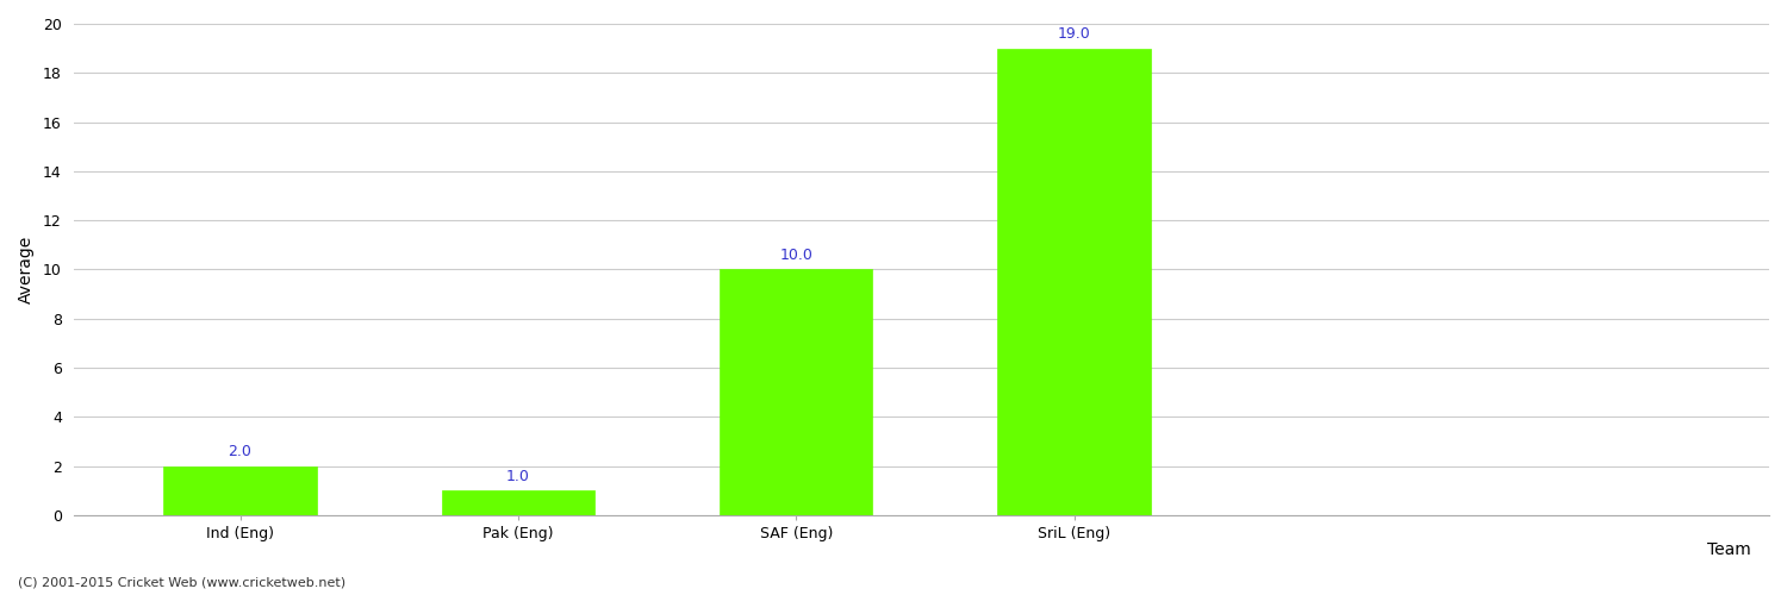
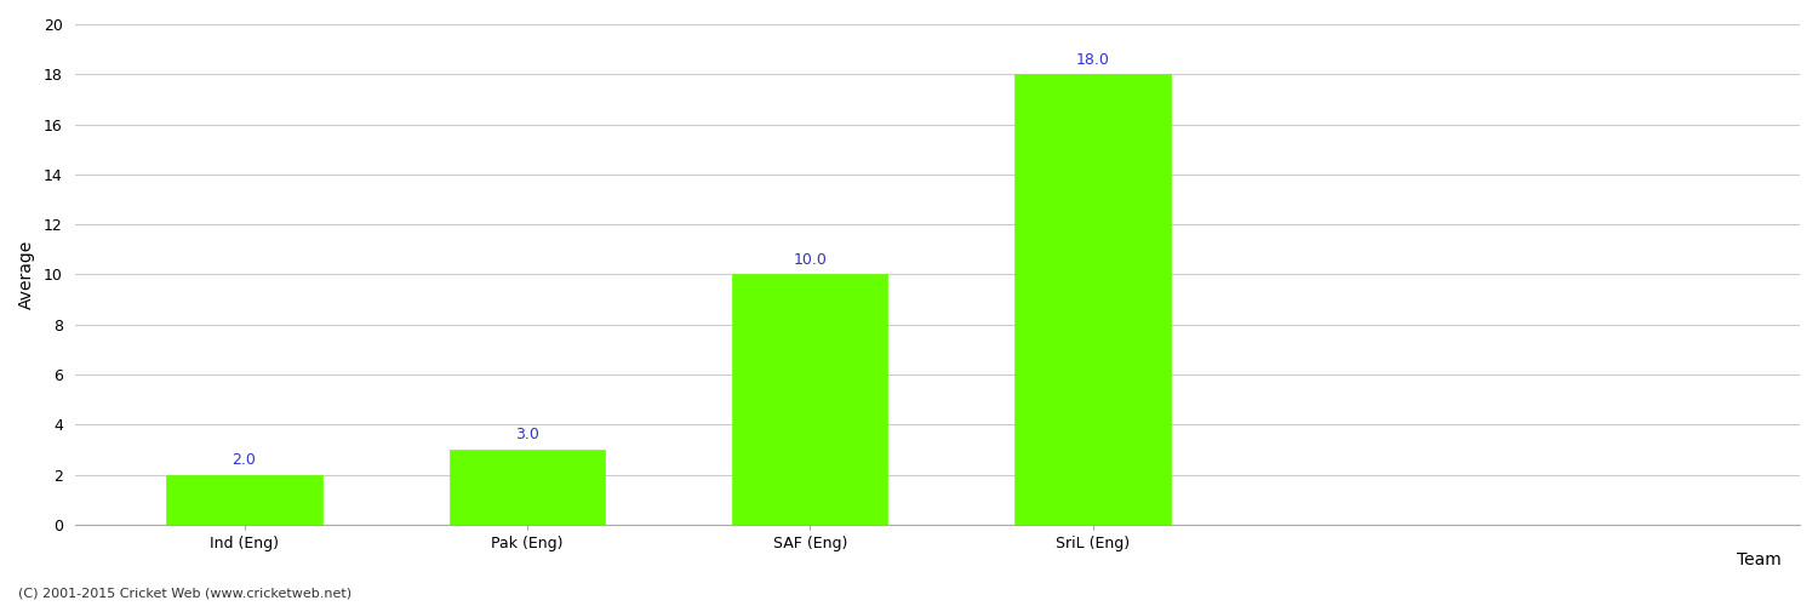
Pak (Eng): 1.0 -> 3.0
SriL (Eng): 19.0 -> 18.0
